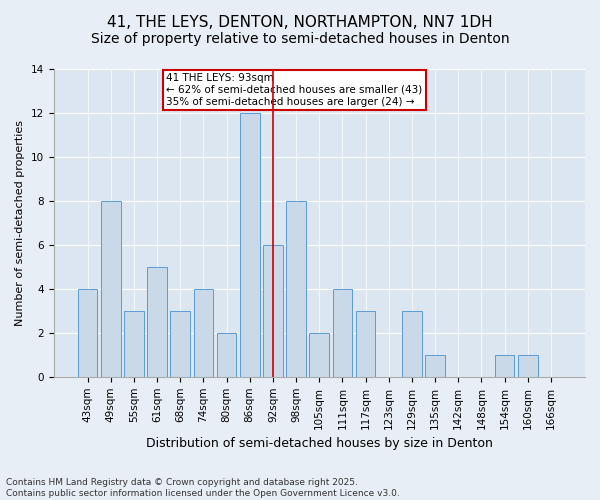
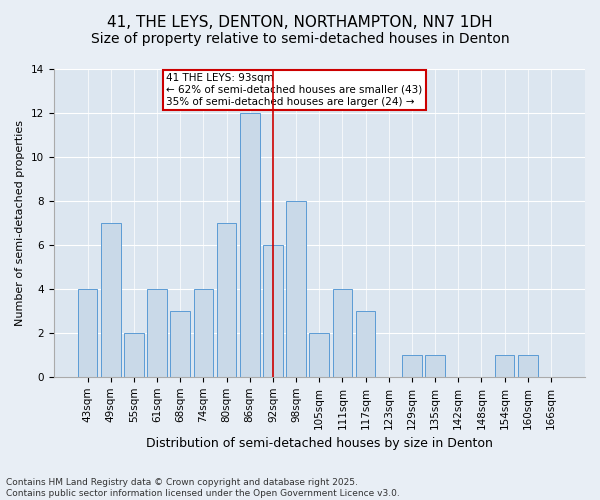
49sqm: 8 -> 7
55sqm: 3 -> 2
61sqm: 5 -> 4
80sqm: 2 -> 7
129sqm: 3 -> 1
